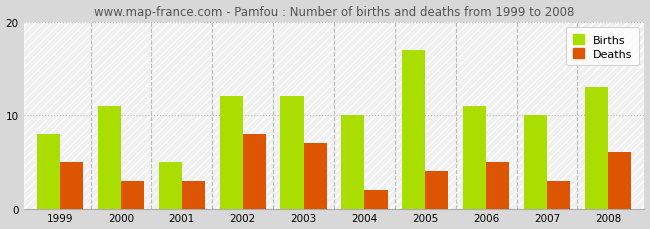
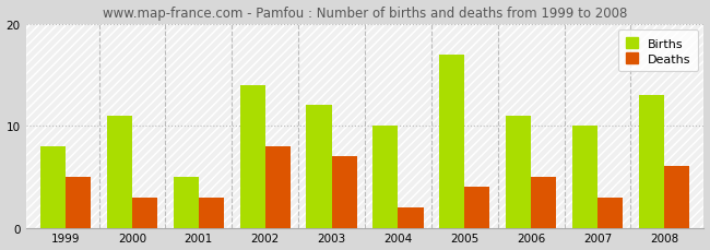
Births/2002: 12 -> 14
